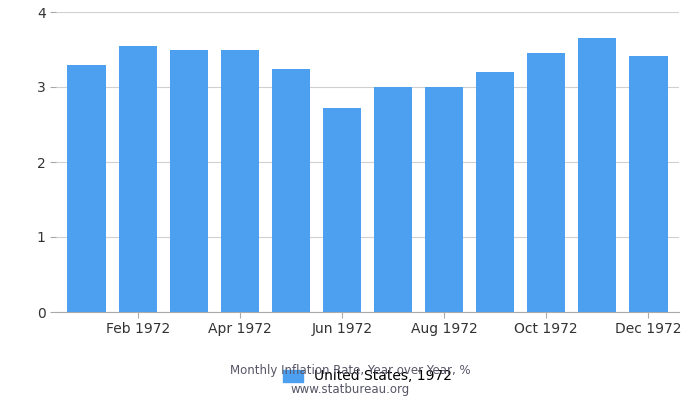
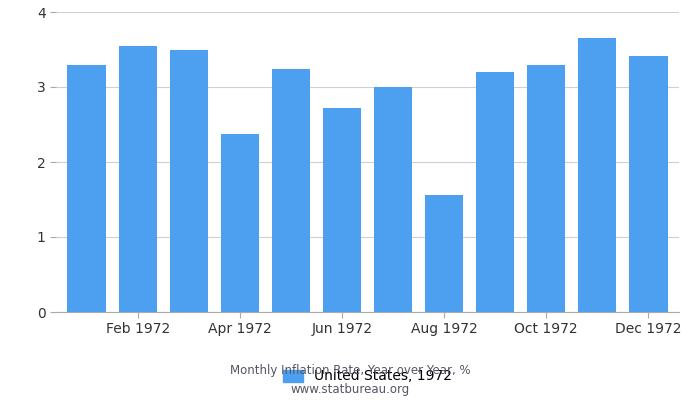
Apr 1972: 3.49 -> 2.38
Aug 1972: 3.00 -> 1.56
Oct 1972: 3.45 -> 3.30
